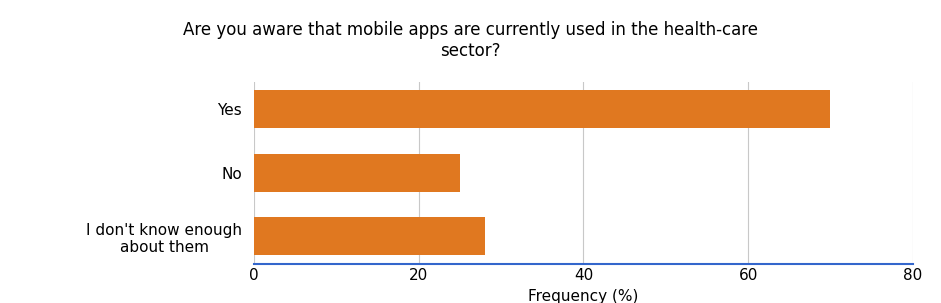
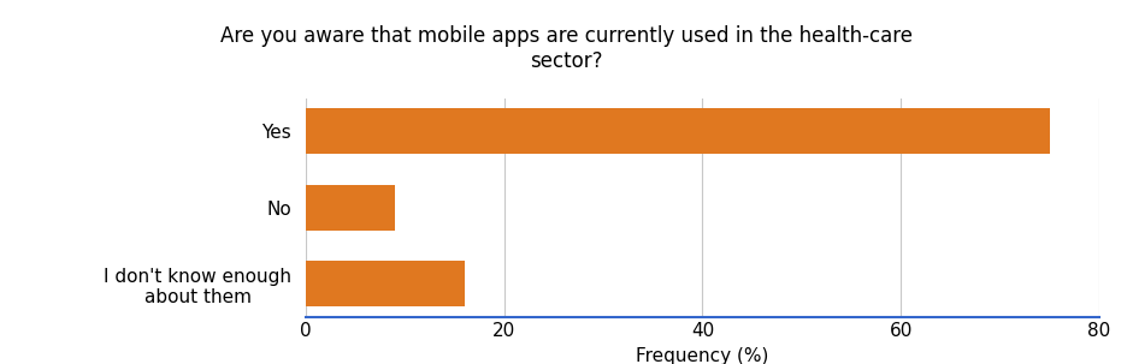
Yes: 70 -> 75
No: 25 -> 9
I don't know enough about them: 28 -> 16
